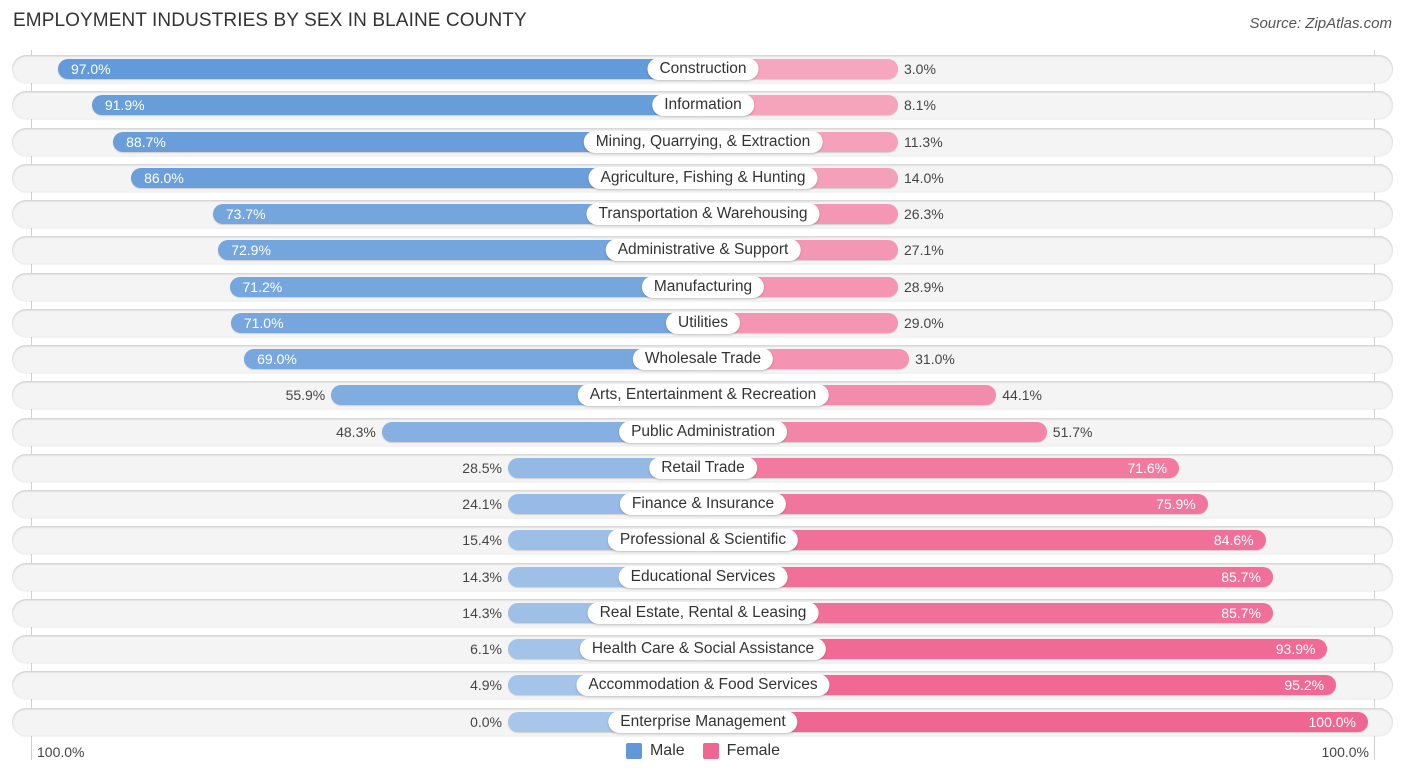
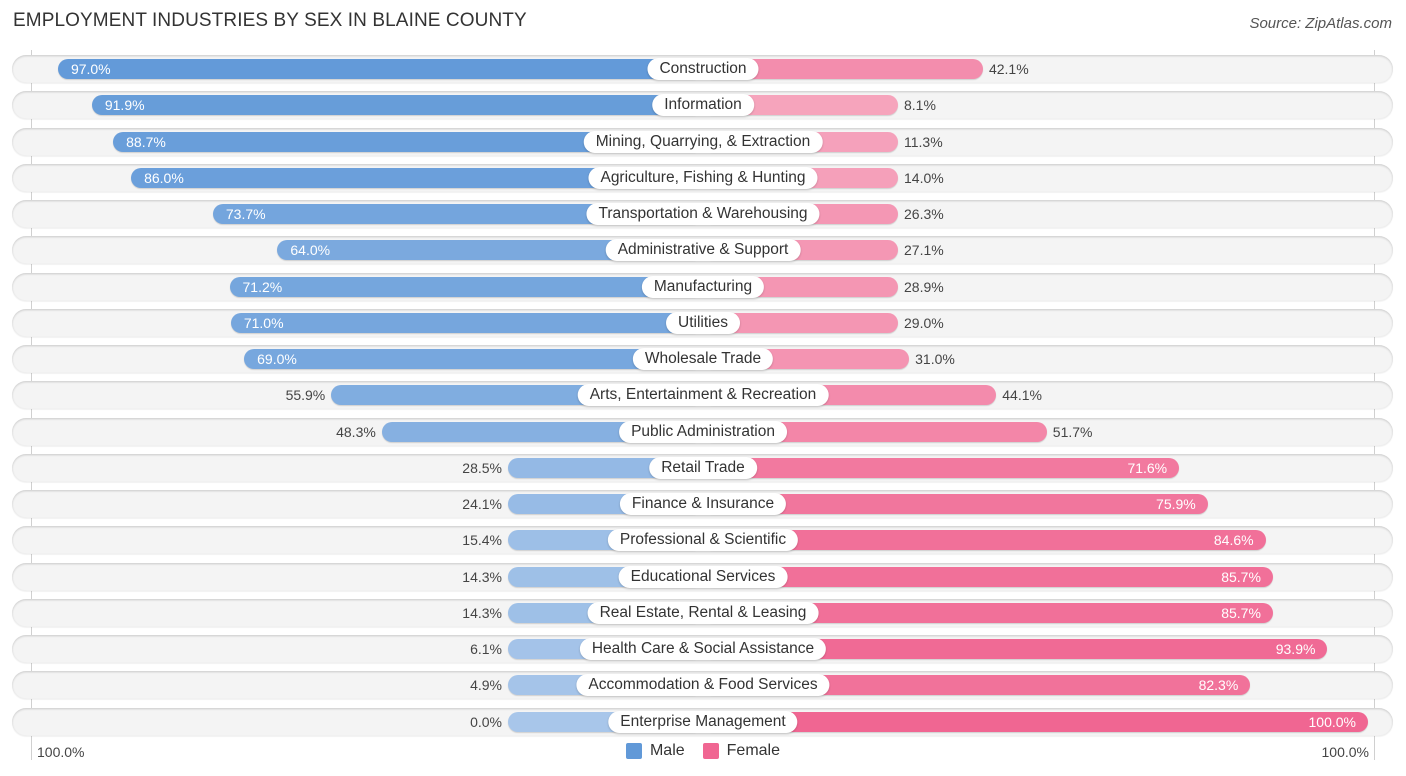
Female/Construction: 3.0% -> 42.1%
Male/Administrative & Support: 72.9% -> 64.0%
Female/Accommodation & Food Services: 95.2% -> 82.3%
